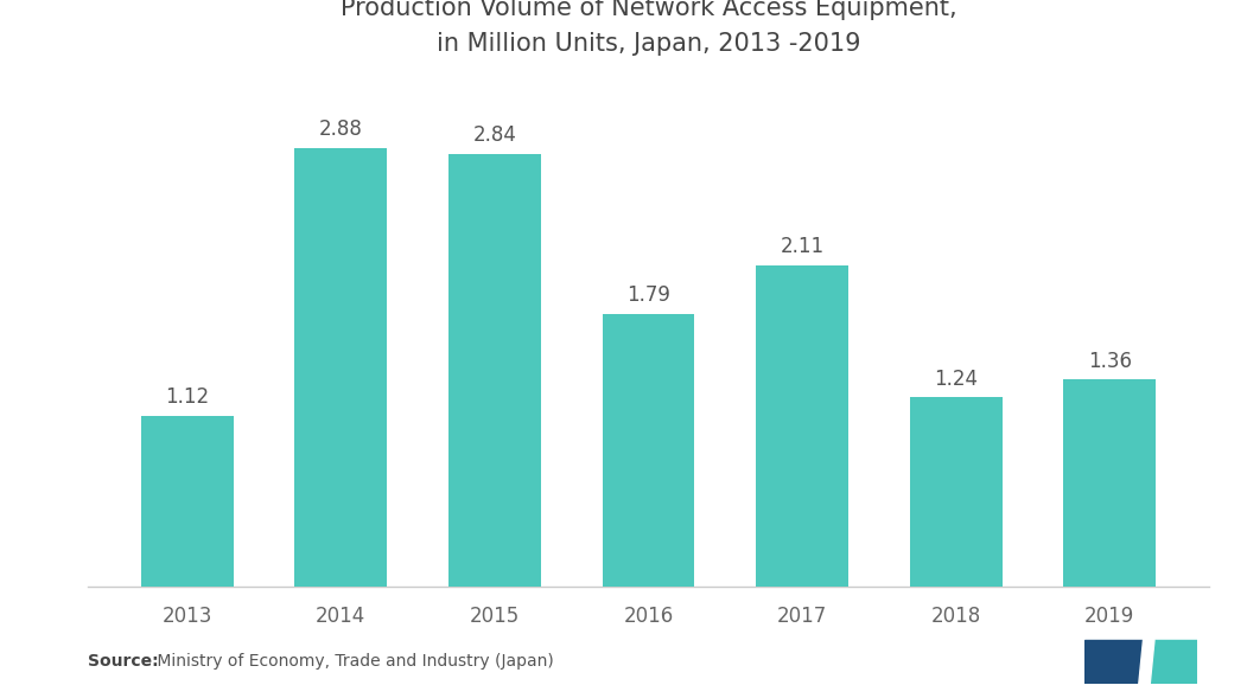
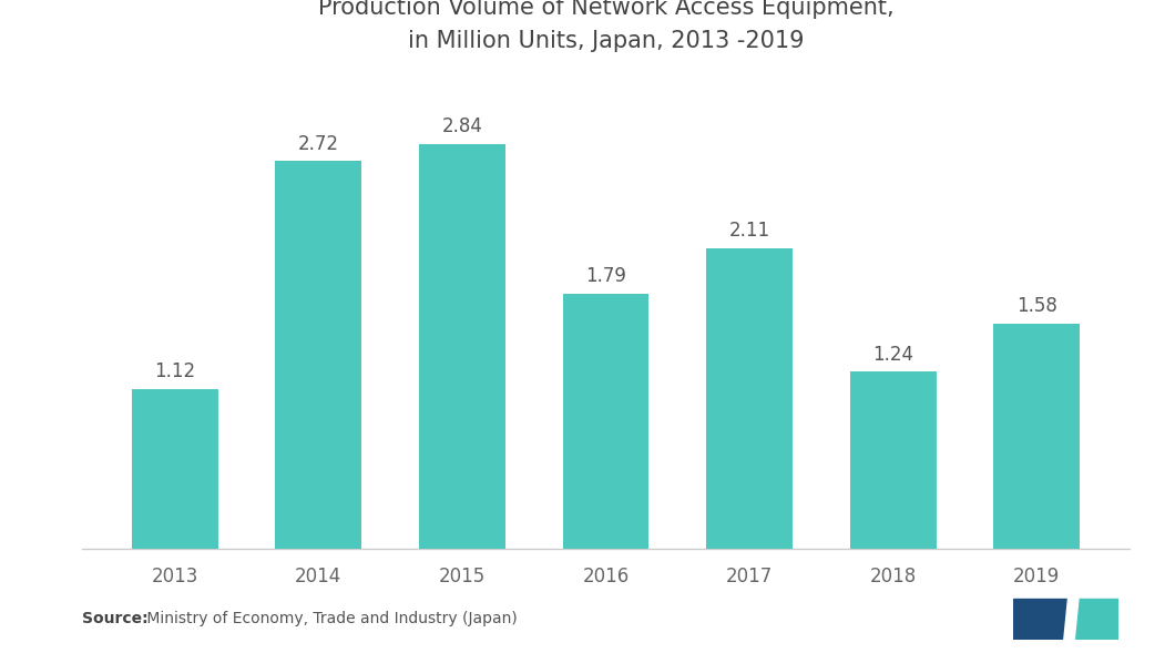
2014: 2.88 -> 2.72
2019: 1.36 -> 1.58
